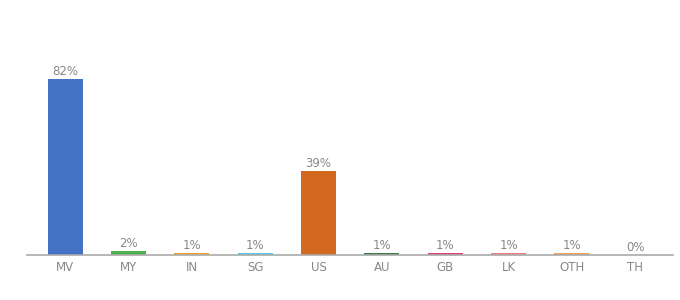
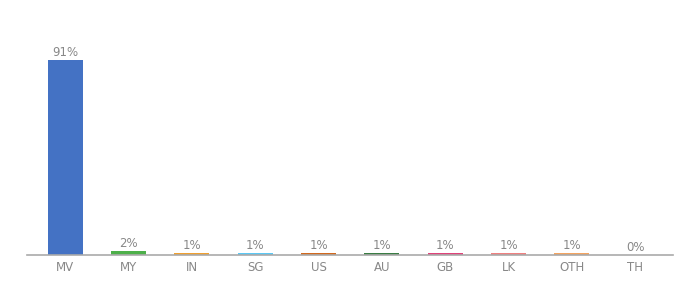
MV: 82% -> 91%
US: 39% -> 1%
